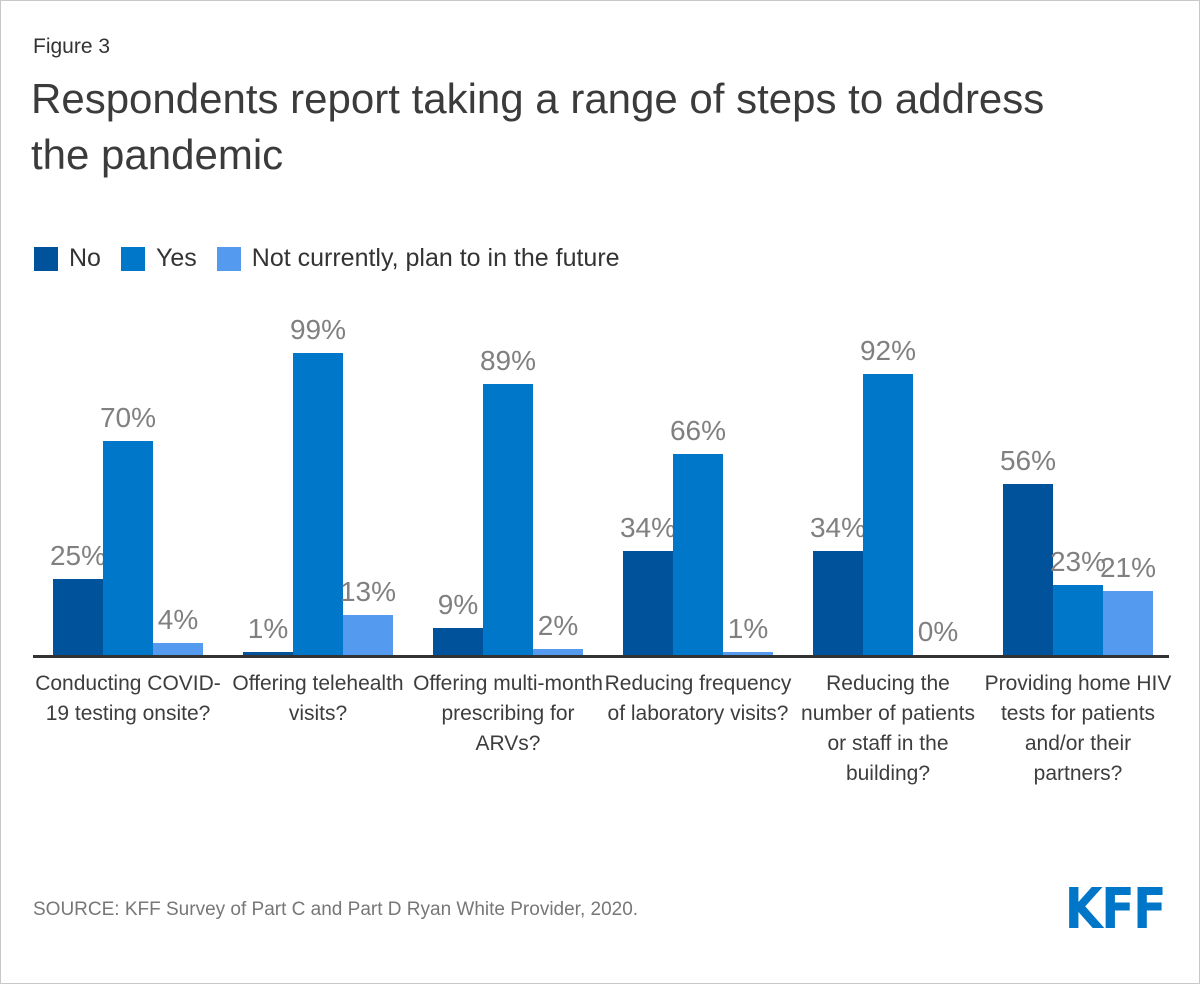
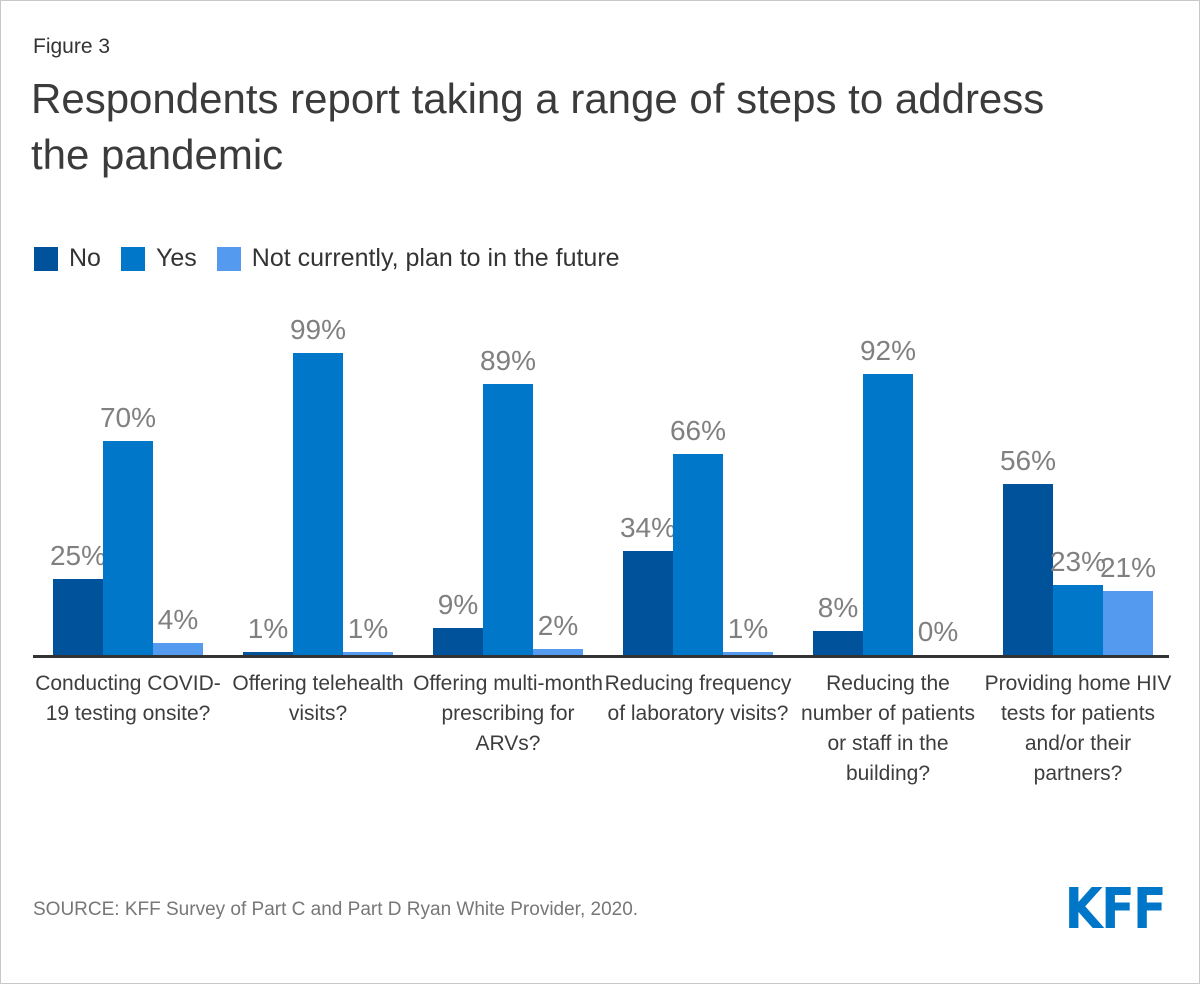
Not currently, plan to in the future/Offering telehealth visits?: 13% -> 1%
No/Reducing the number of patients or staff in the building?: 34% -> 8%
